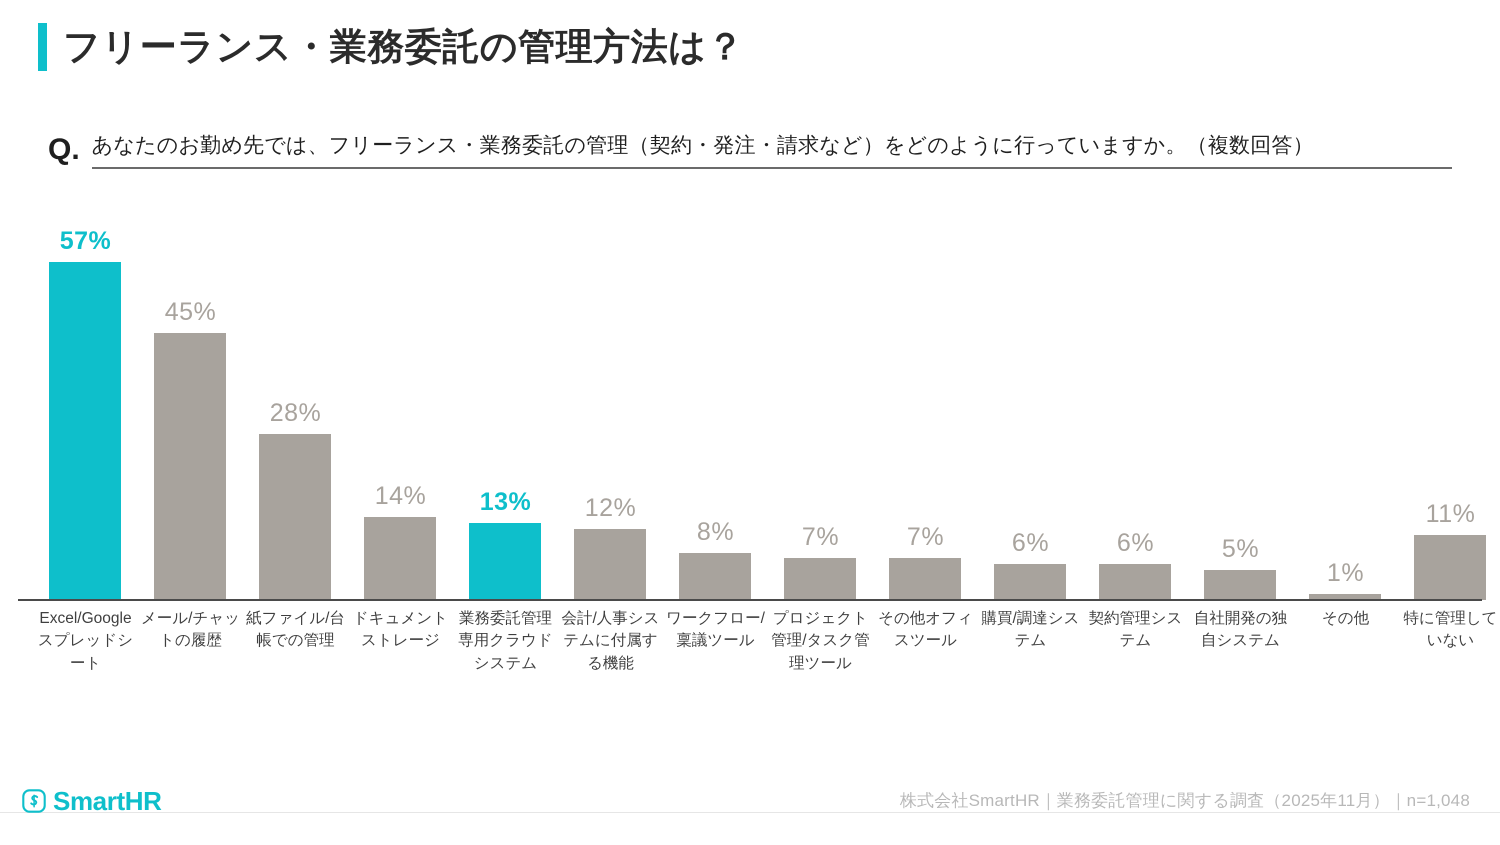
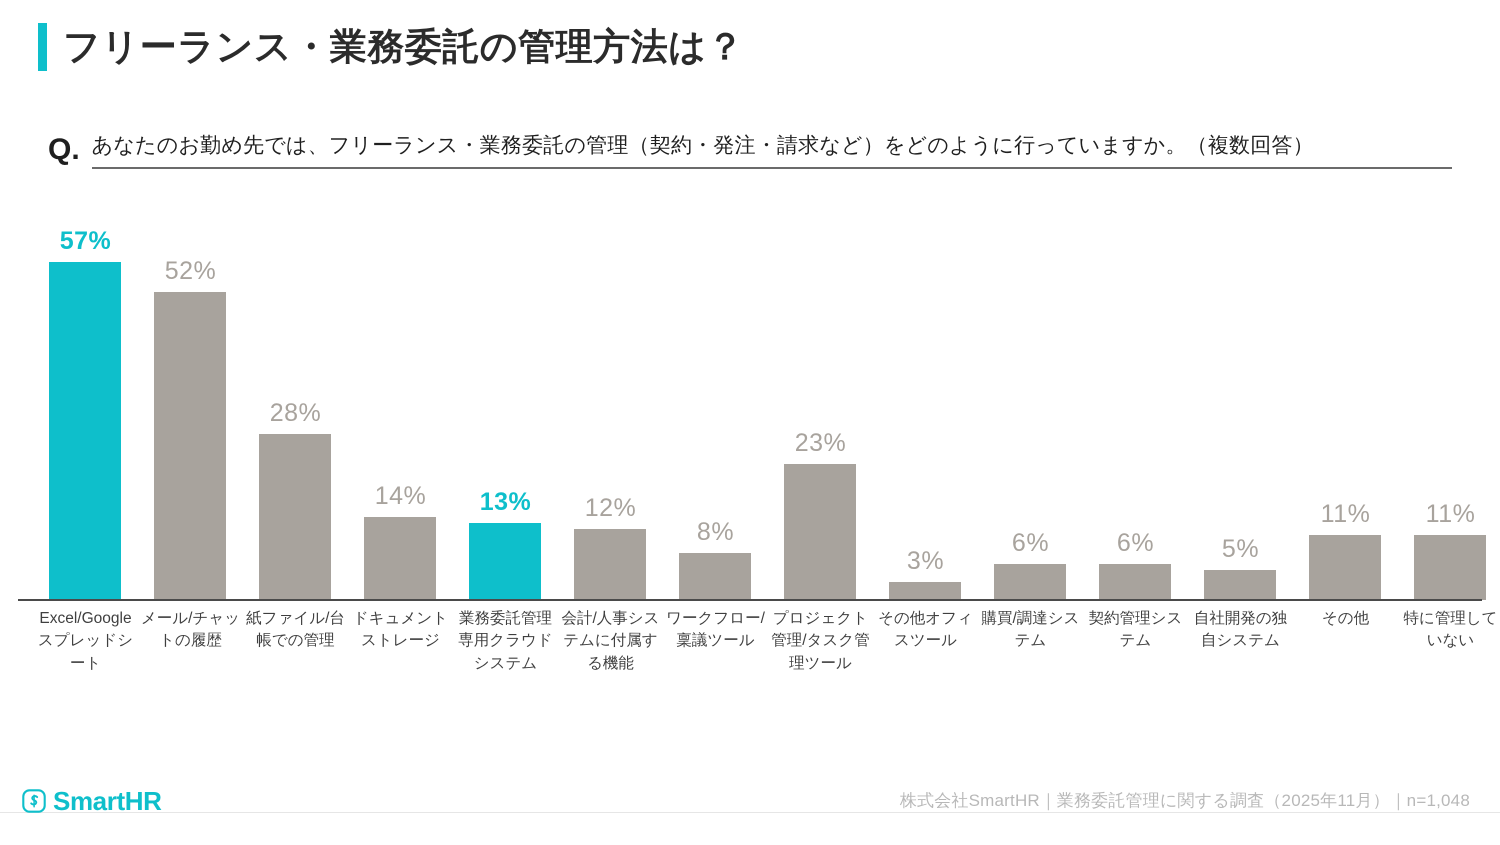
メール/チャットの履歴: 45% -> 52%
プロジェクト管理/タスク管理ツール: 7% -> 23%
その他オフィスツール: 7% -> 3%
その他: 1% -> 11%
